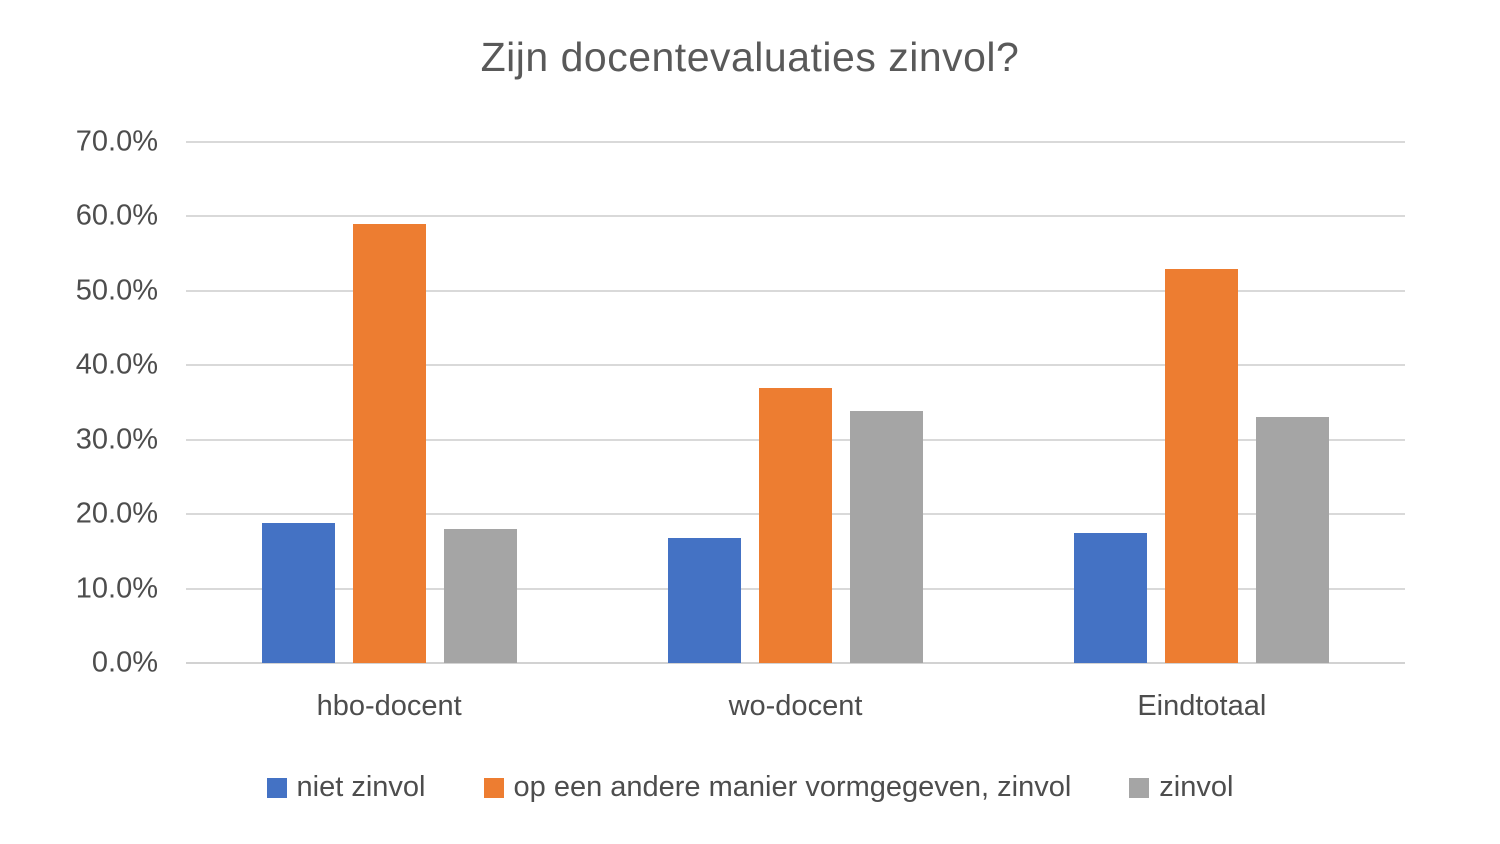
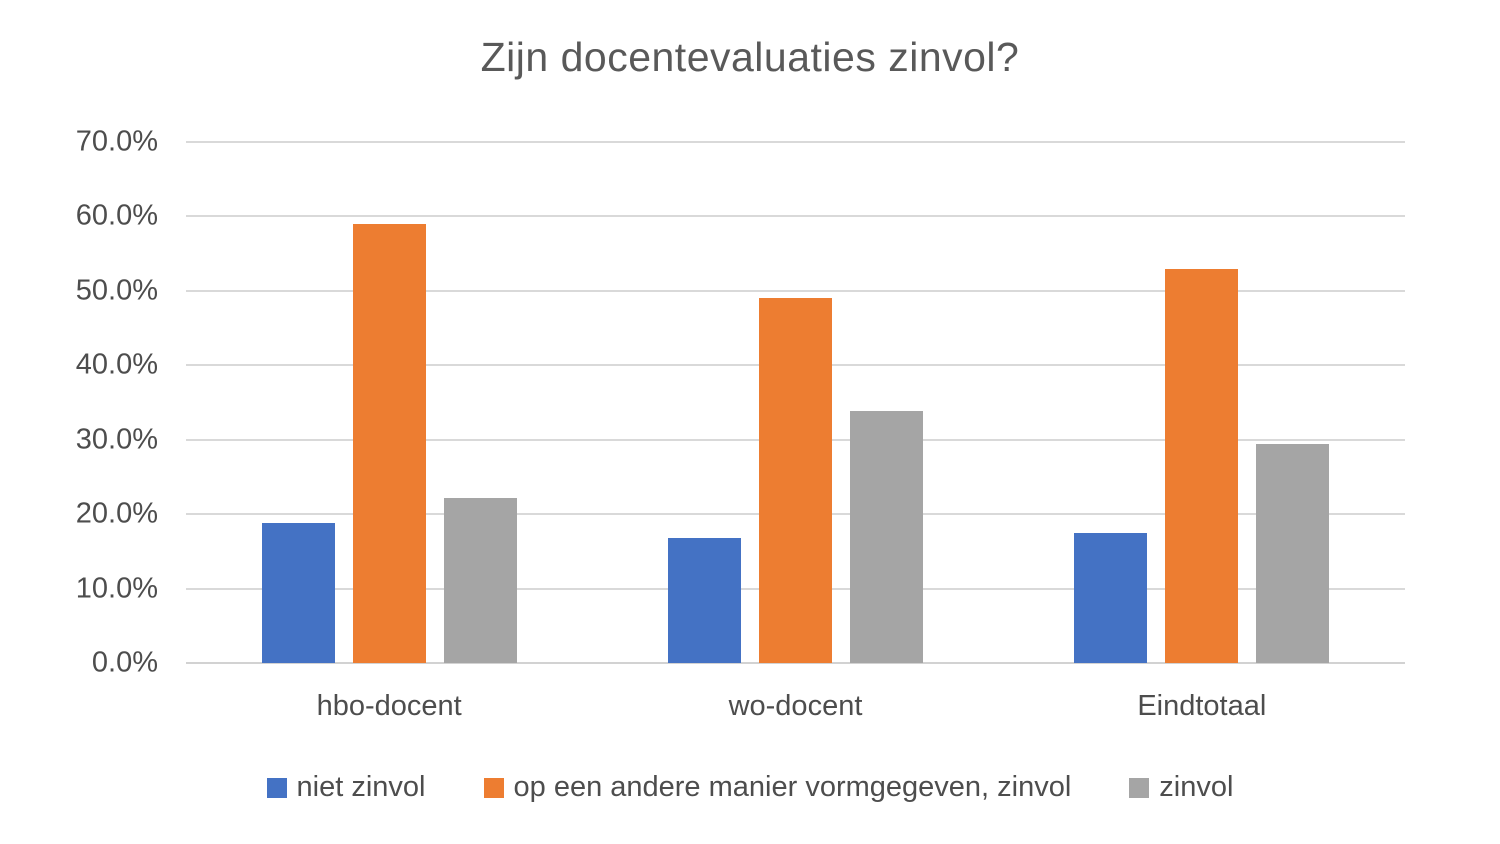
zinvol/hbo-docent: 18% -> 22%
op een andere manier vormgegeven, zinvol/wo-docent: 37% -> 49%
zinvol/Eindtotaal: 33% -> 29%
